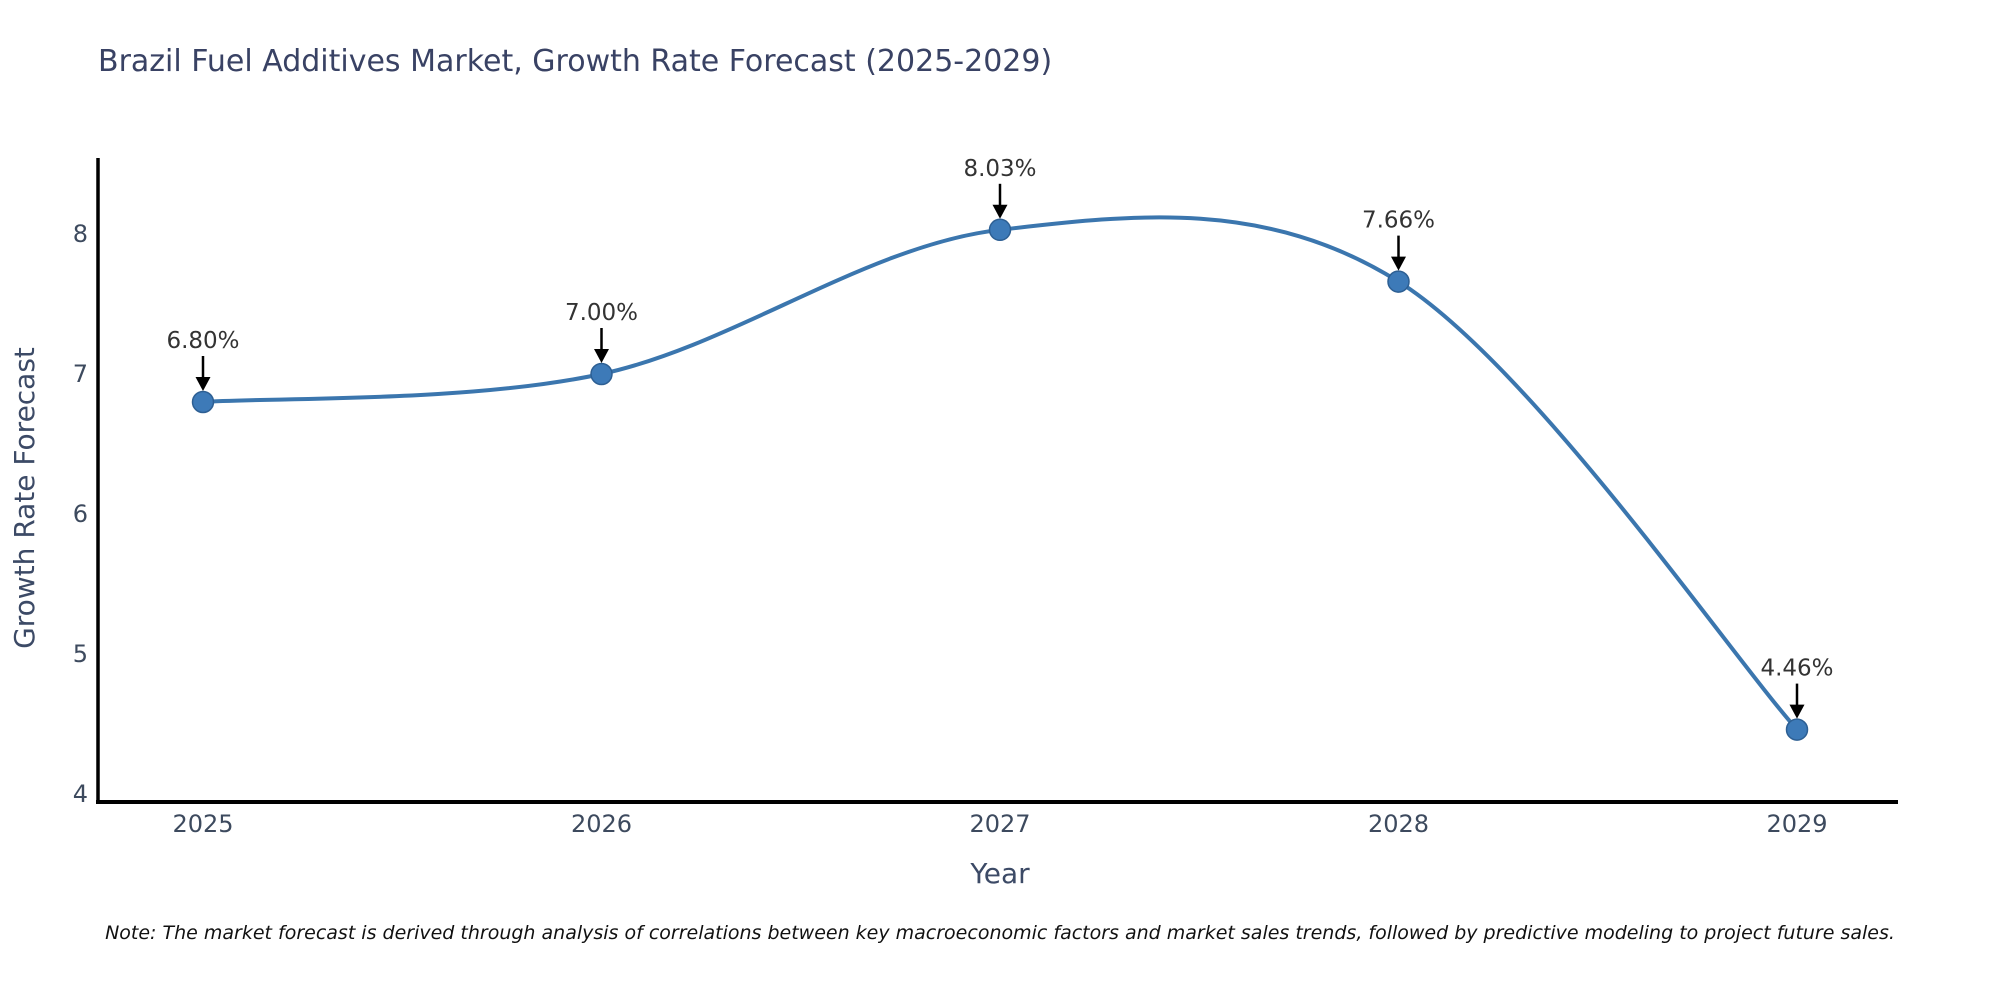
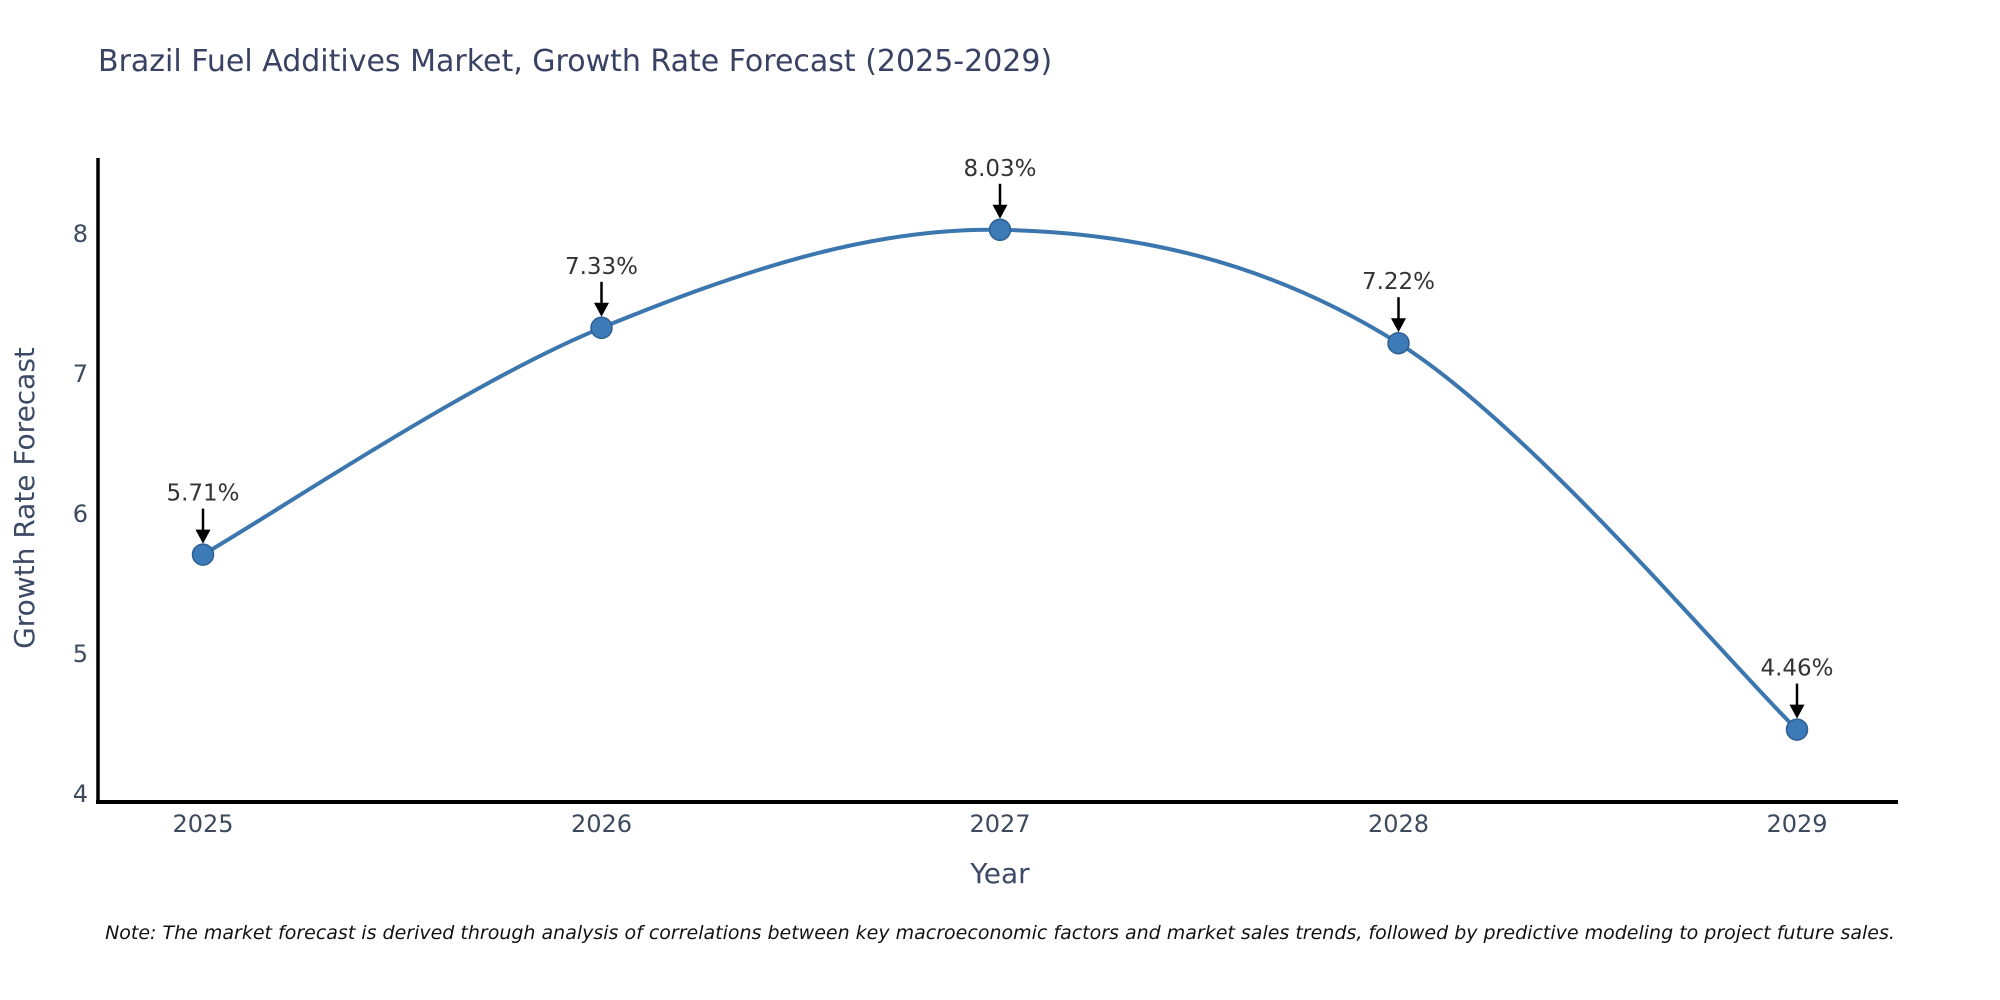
2025: 6.80% -> 5.71%
2026: 7.00% -> 7.33%
2028: 7.66% -> 7.22%
